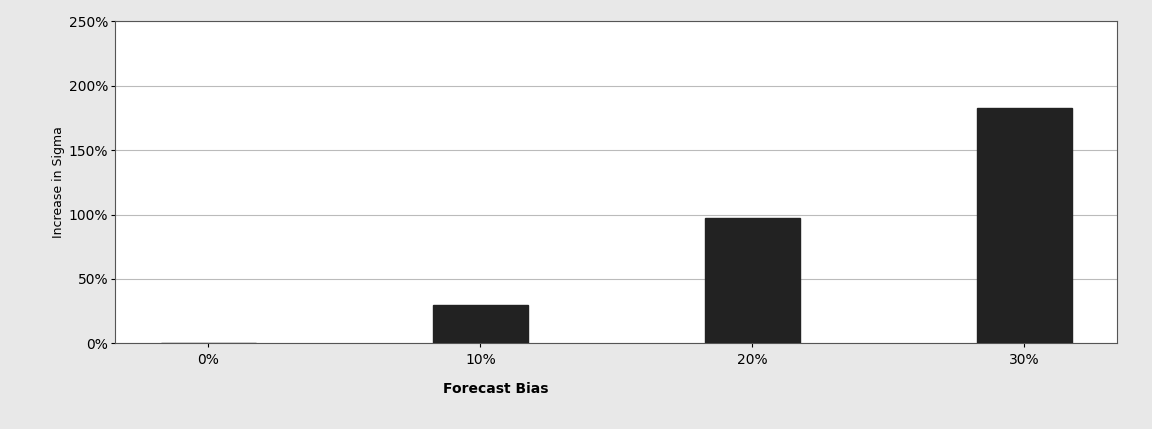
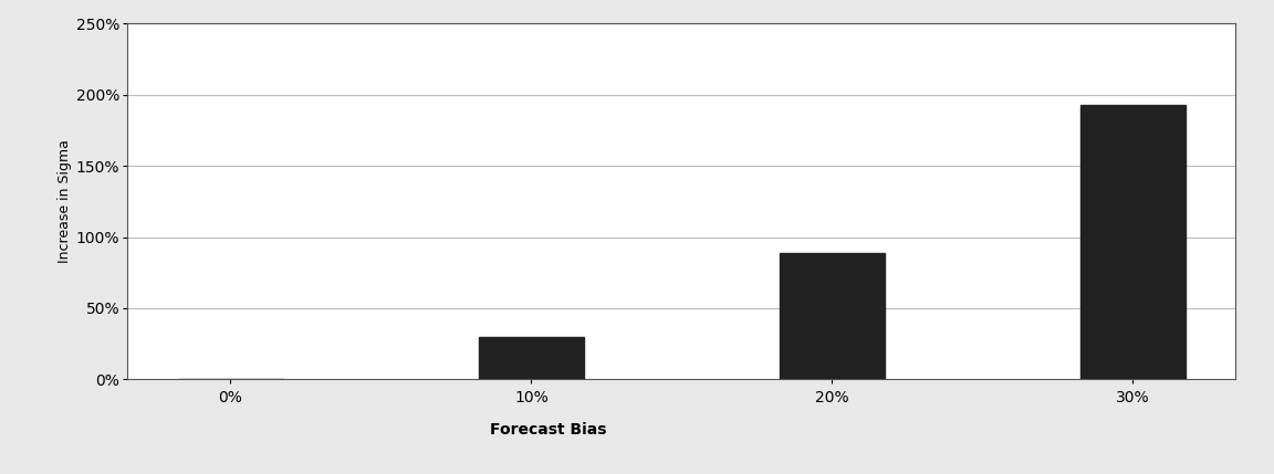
20%: 97% -> 89%
30%: 183% -> 193%
